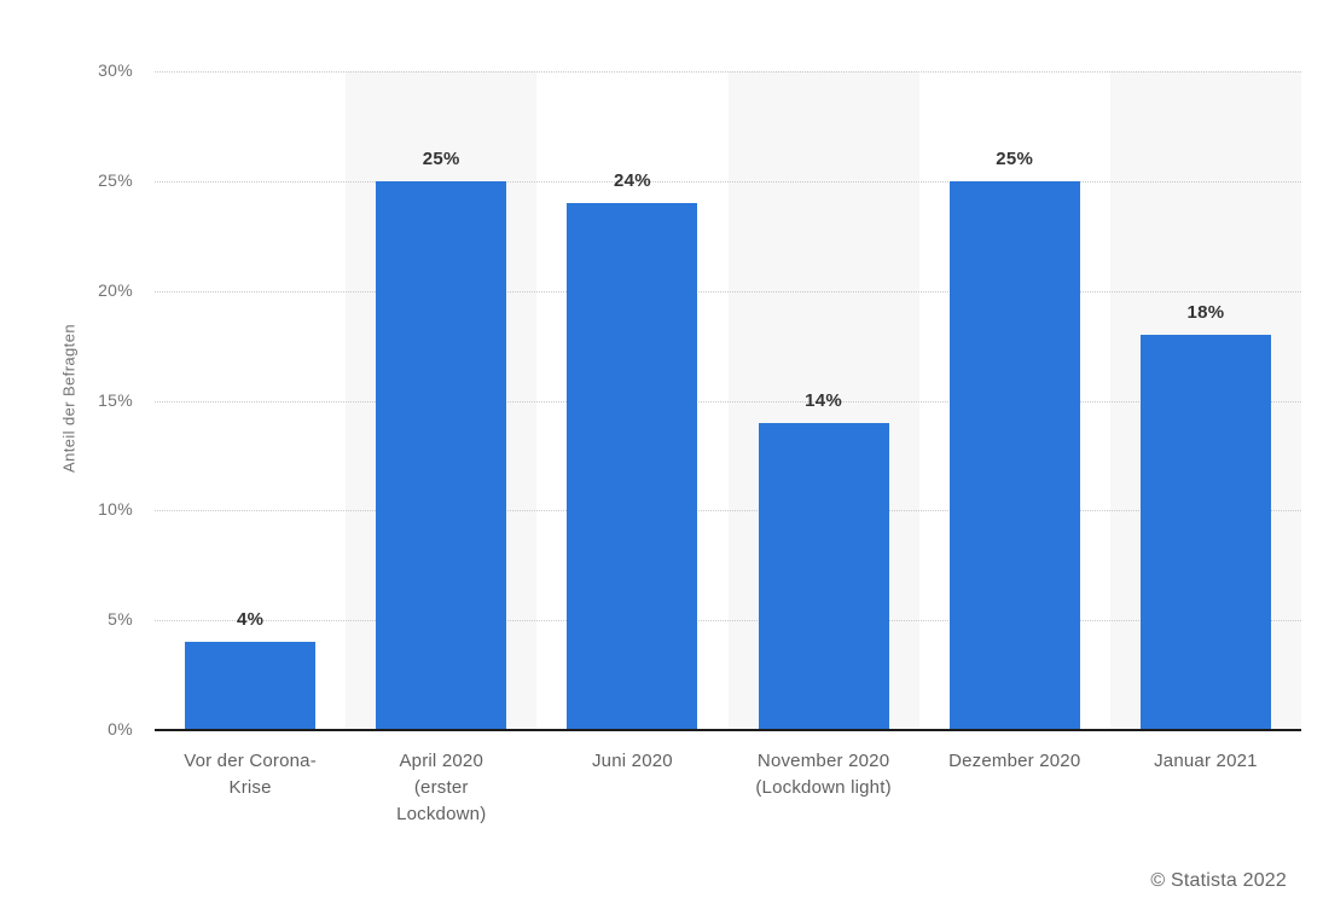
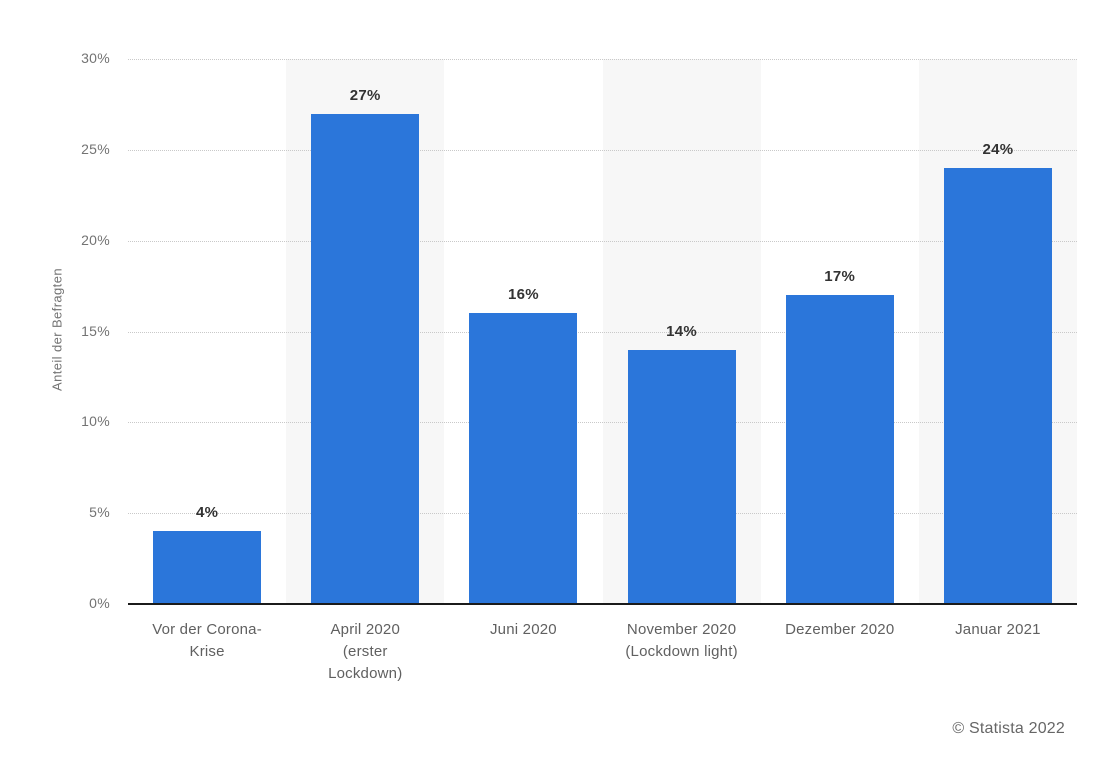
April 2020 (erster Lockdown): 25% -> 27%
Juni 2020: 24% -> 16%
Dezember 2020: 25% -> 17%
Januar 2021: 18% -> 24%
